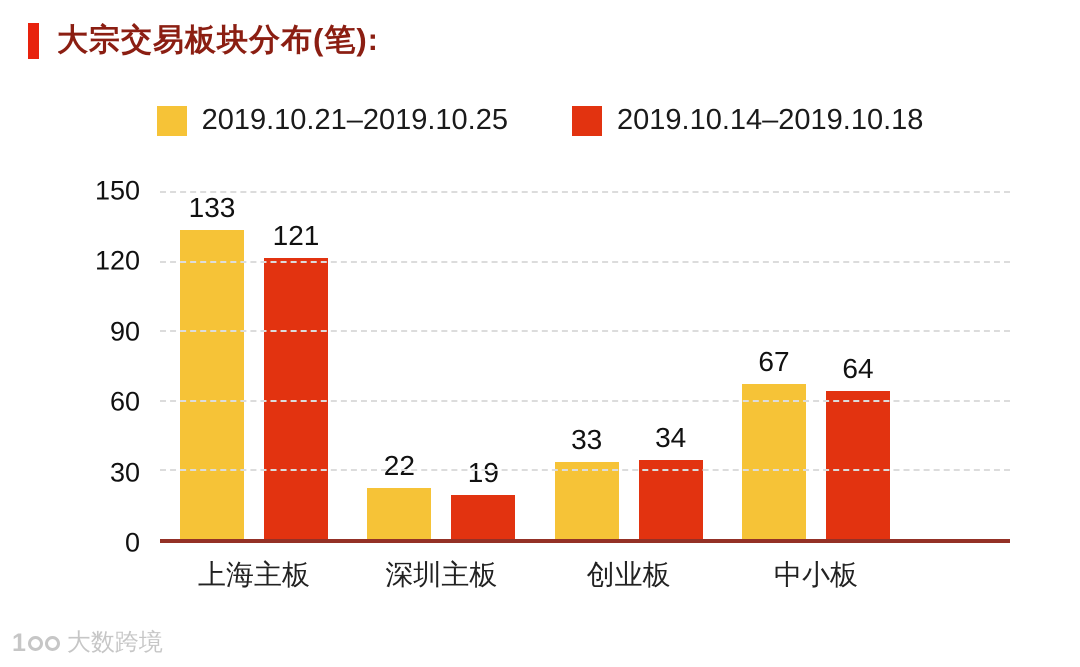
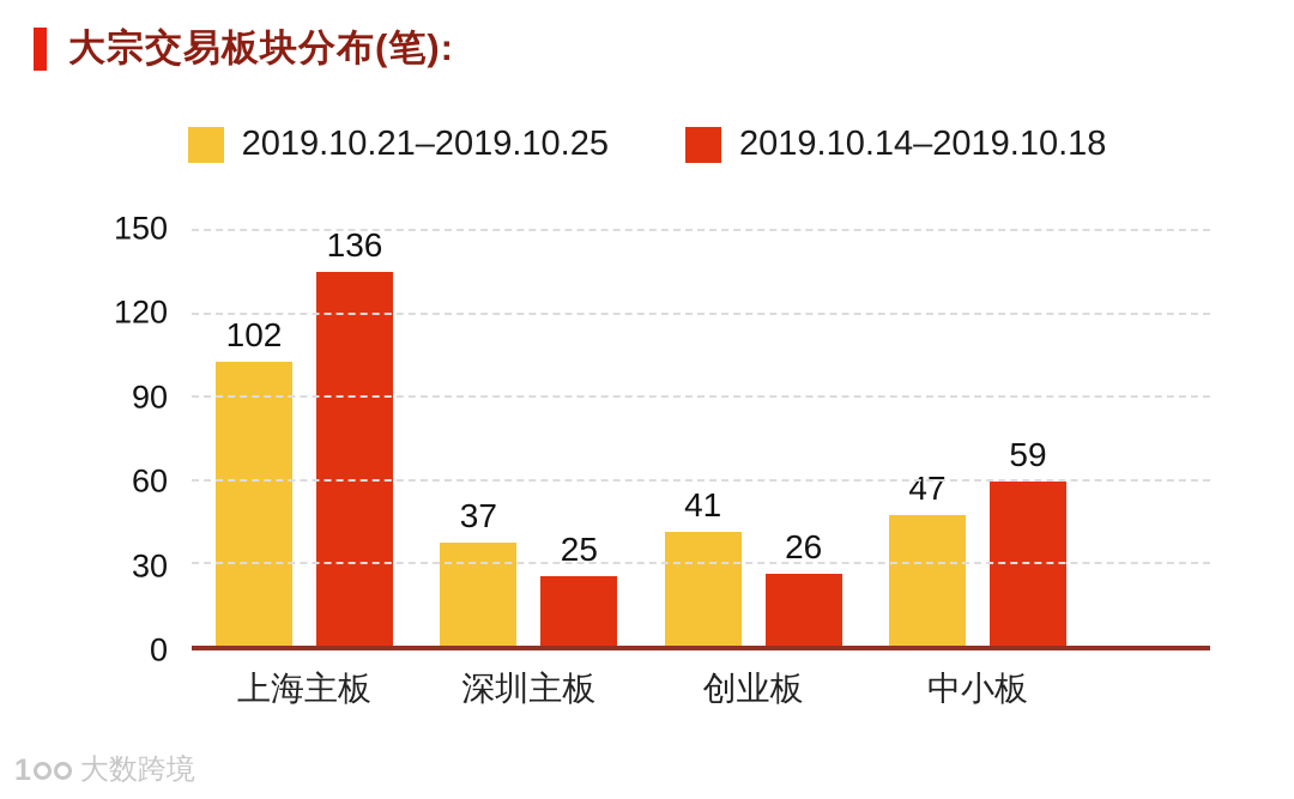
2019.10.21–2019.10.25/上海主板: 133 -> 102
2019.10.14–2019.10.18/上海主板: 121 -> 136
2019.10.21–2019.10.25/深圳主板: 22 -> 37
2019.10.14–2019.10.18/深圳主板: 19 -> 25
2019.10.21–2019.10.25/创业板: 33 -> 41
2019.10.14–2019.10.18/创业板: 34 -> 26
2019.10.21–2019.10.25/中小板: 67 -> 47
2019.10.14–2019.10.18/中小板: 64 -> 59
